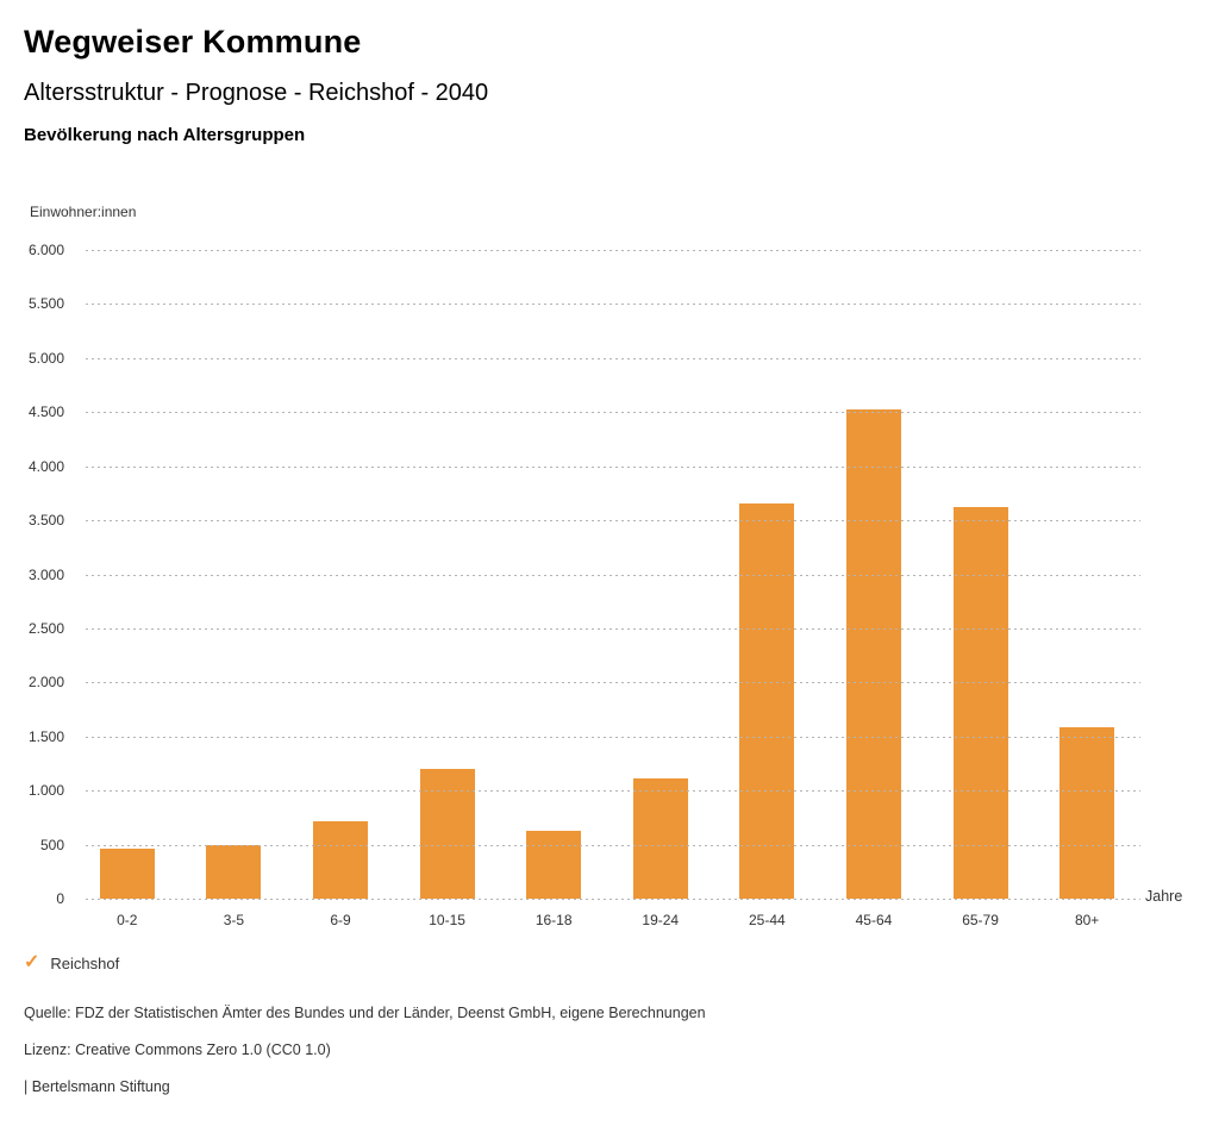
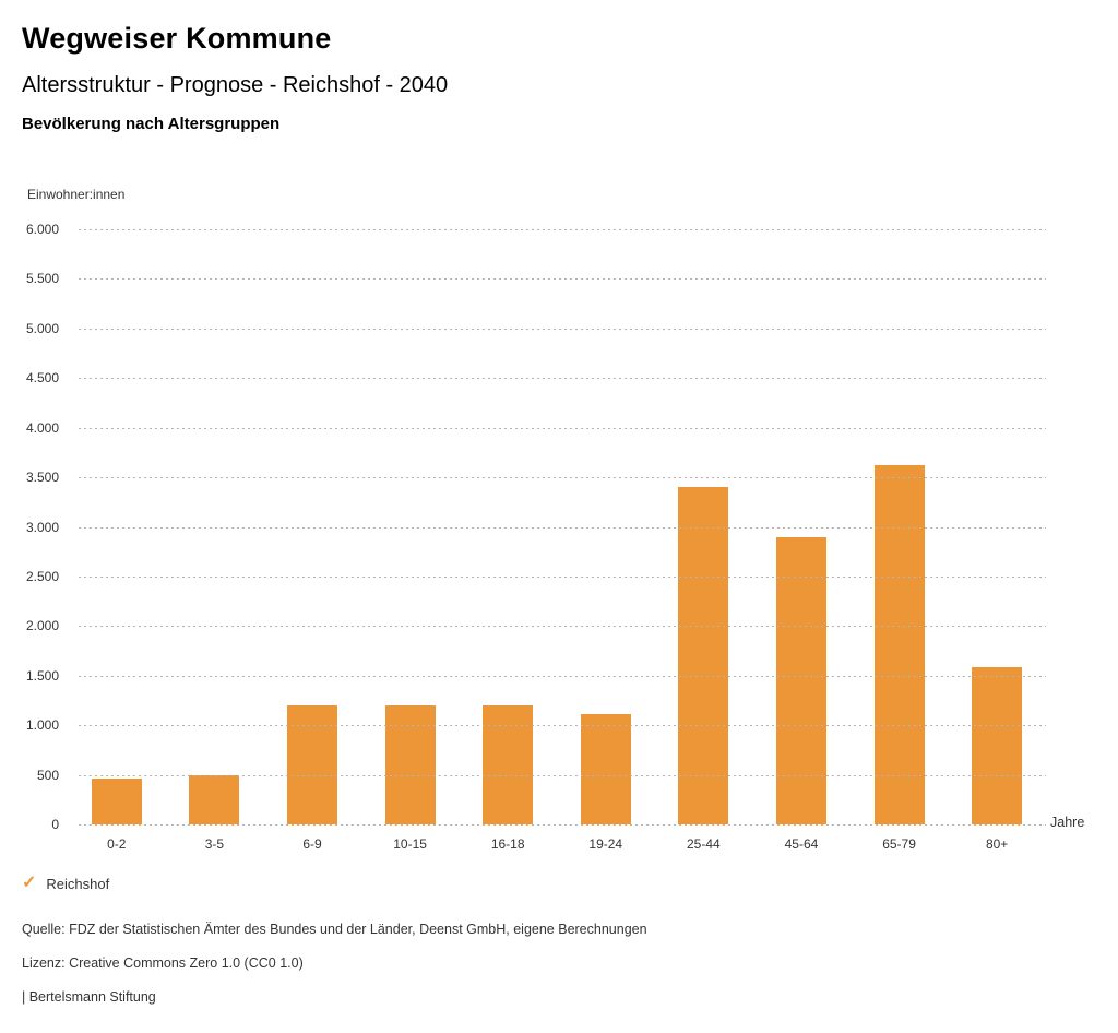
6-9: 700 -> 1200
16-18: 600 -> 1200
25-44: 3700 -> 3400
45-64: 4500 -> 2900
